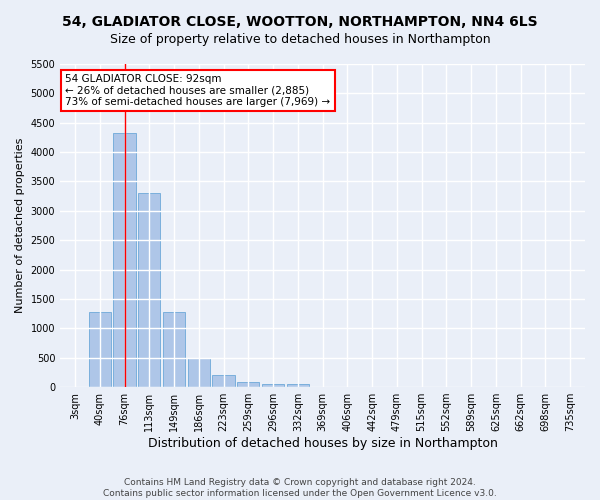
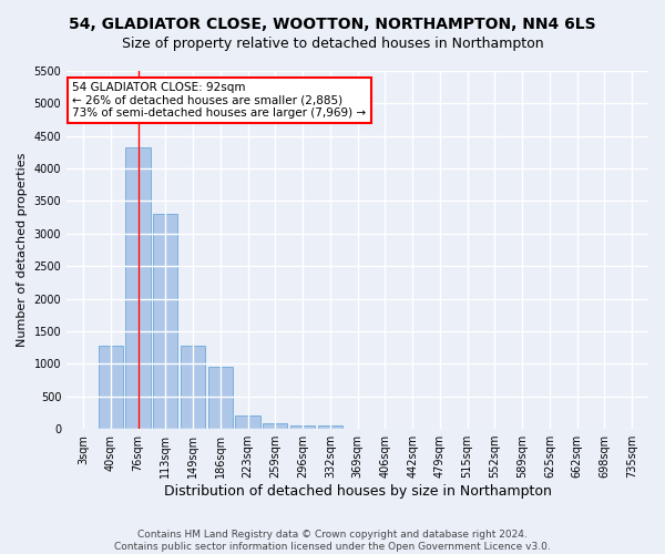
186sqm: 490 -> 960
